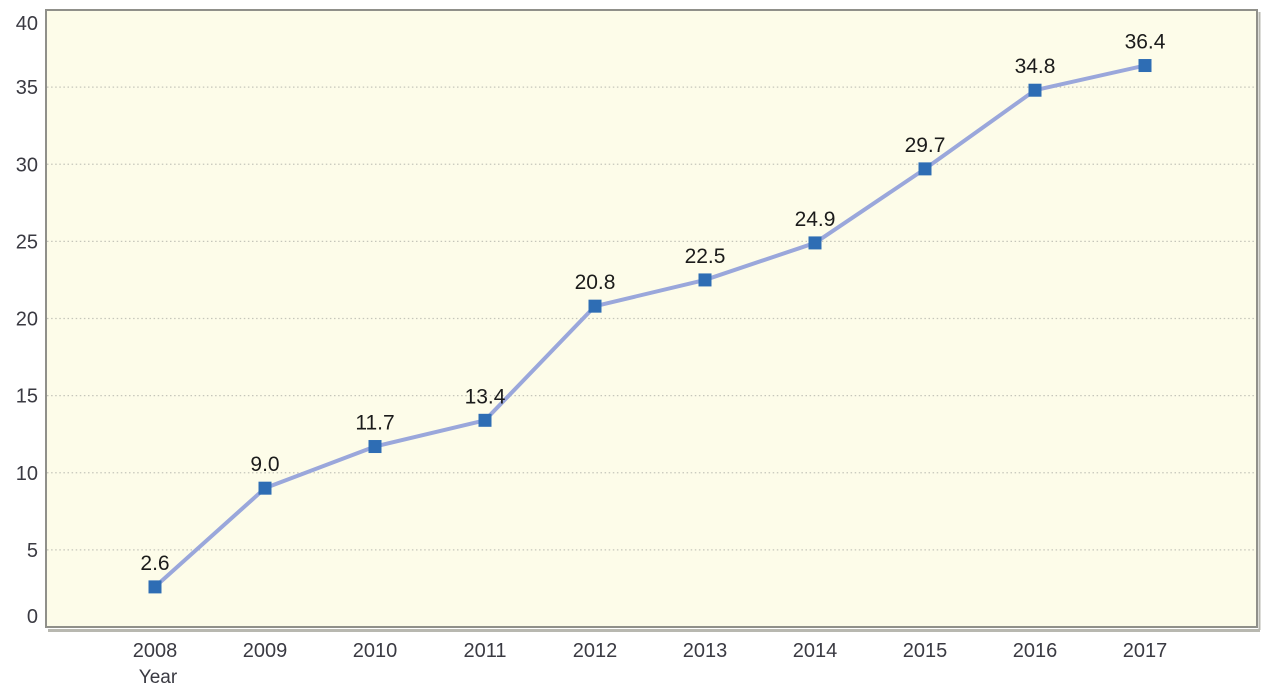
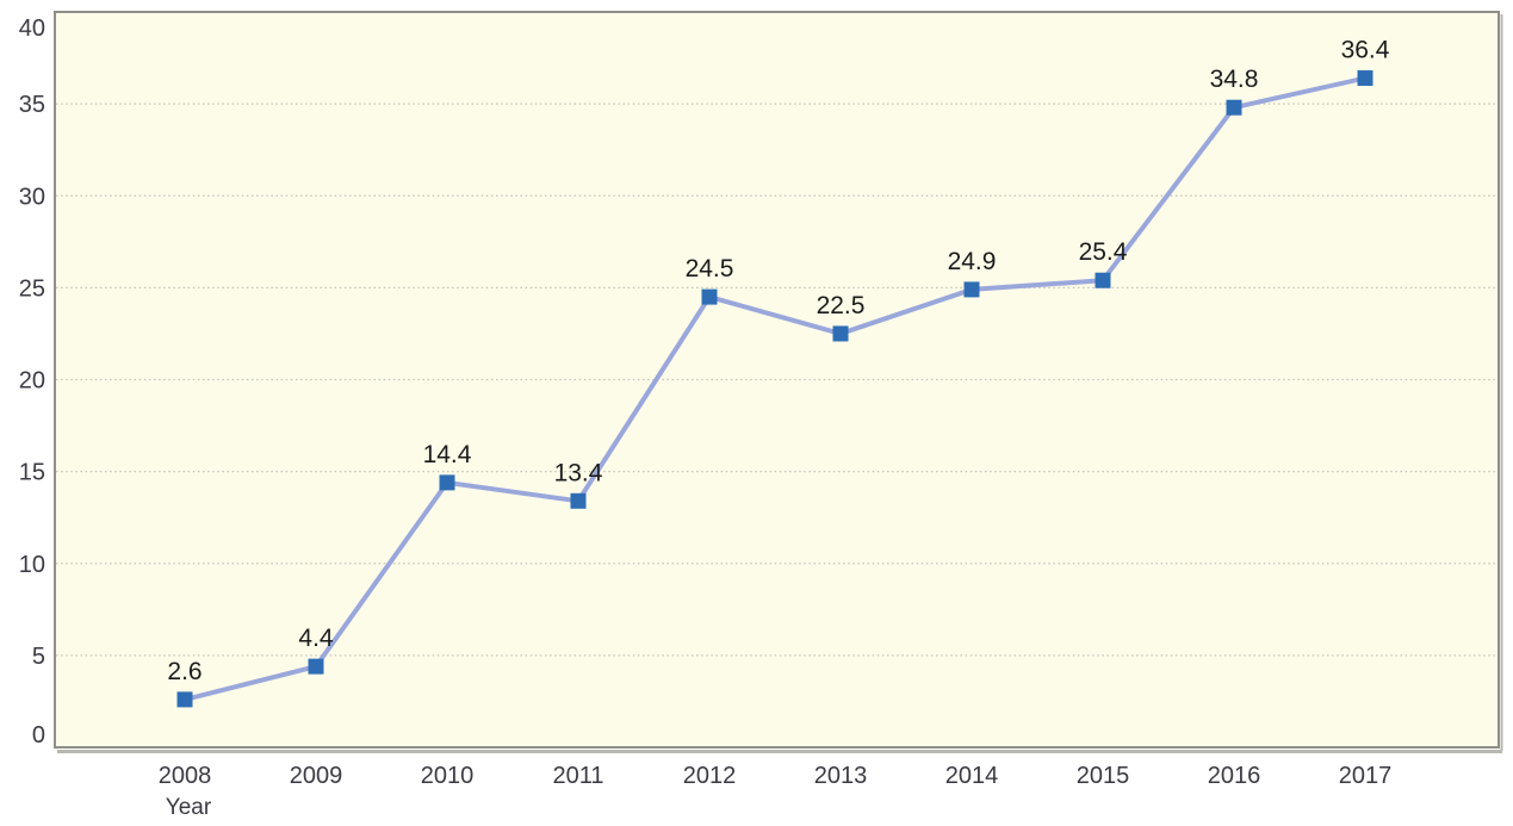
2009: 9.0 -> 4.4
2010: 11.7 -> 14.4
2012: 20.8 -> 24.5
2015: 29.7 -> 25.4
